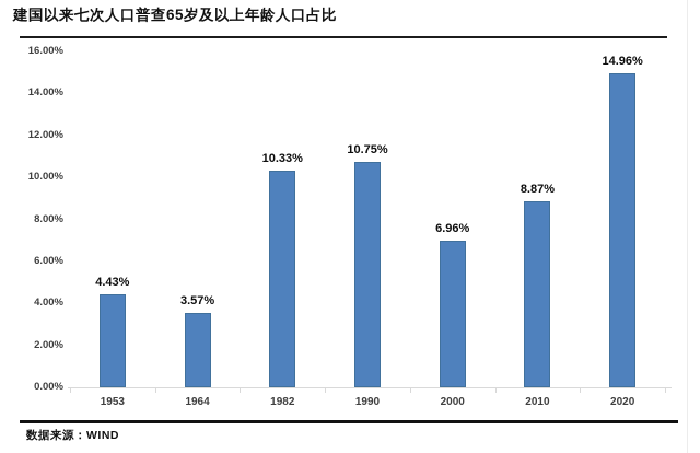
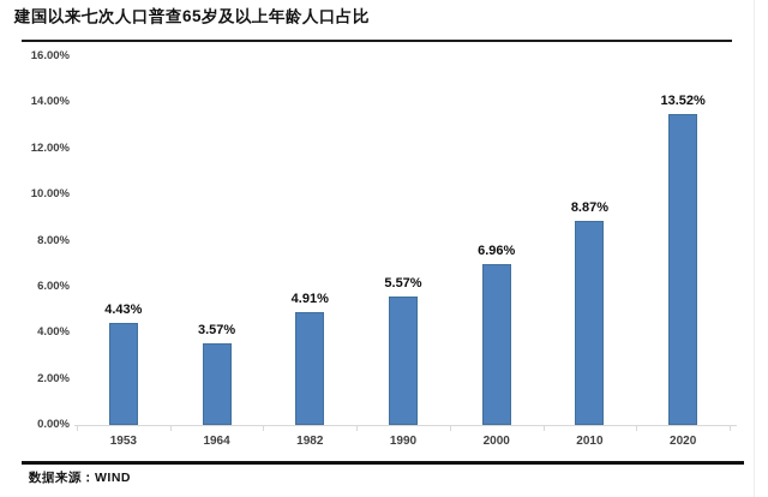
1982: 10.33% -> 4.91%
1990: 10.75% -> 5.57%
2020: 14.96% -> 13.52%
